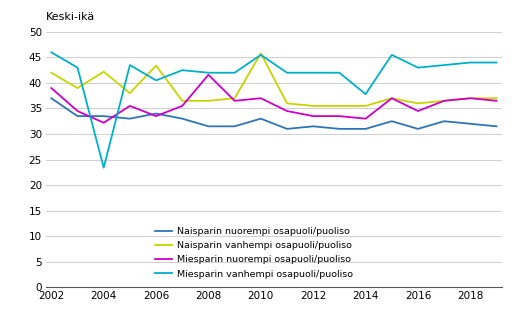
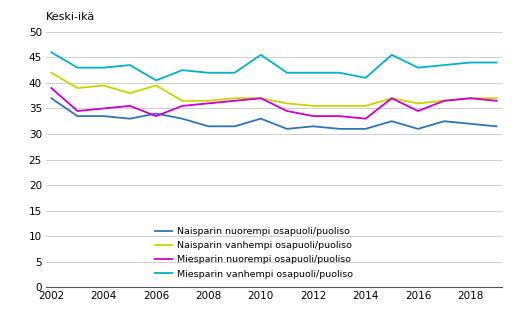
Naisparin vanhempi osapuoli/puoliso/2004: 42.2 -> 39.5
Miesparin nuorempi osapuoli/puoliso/2004: 32.2 -> 35.0
Miesparin vanhempi osapuoli/puoliso/2004: 23.4 -> 43.0
Naisparin vanhempi osapuoli/puoliso/2006: 43.4 -> 39.5
Miesparin nuorempi osapuoli/puoliso/2008: 41.6 -> 36.0
Naisparin vanhempi osapuoli/puoliso/2010: 45.8 -> 37.0
Miesparin vanhempi osapuoli/puoliso/2014: 37.8 -> 41.0
